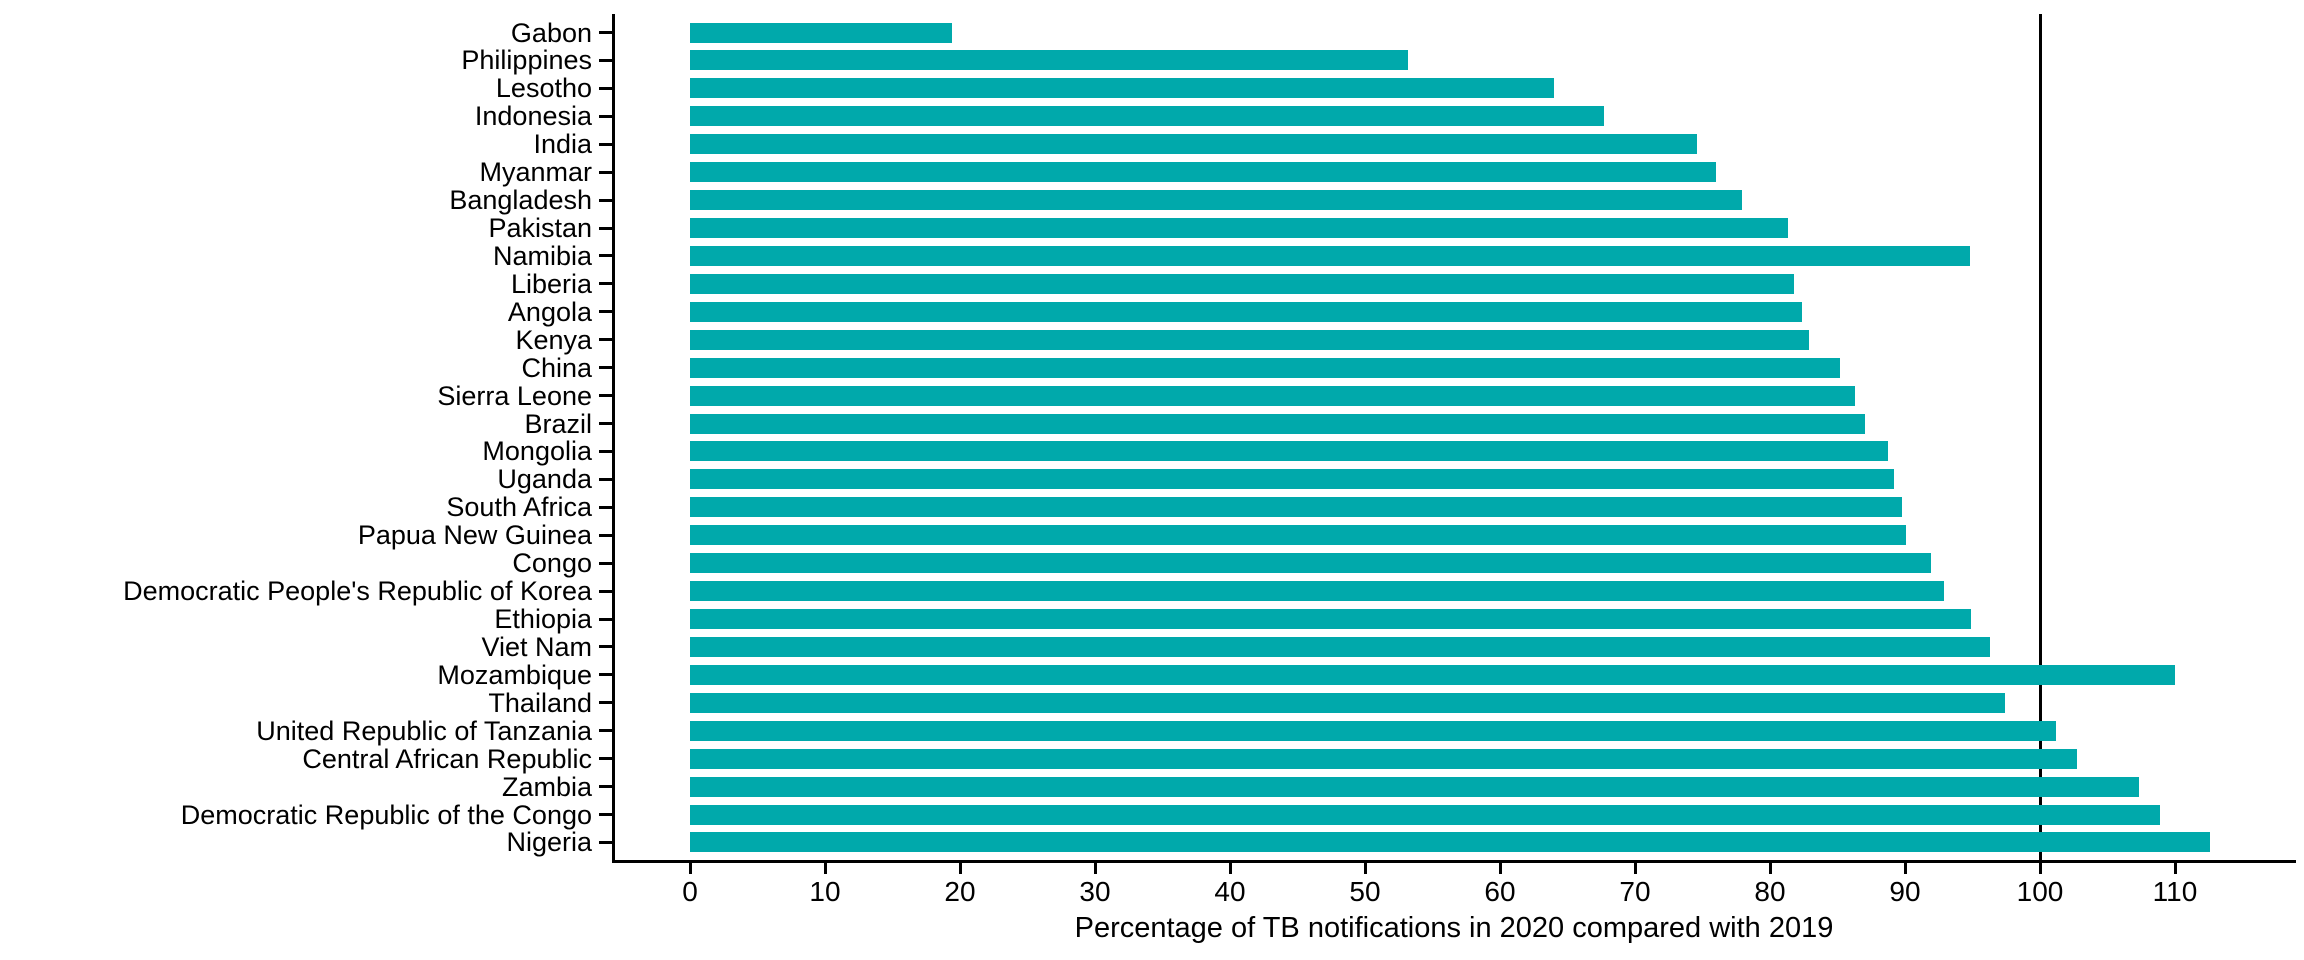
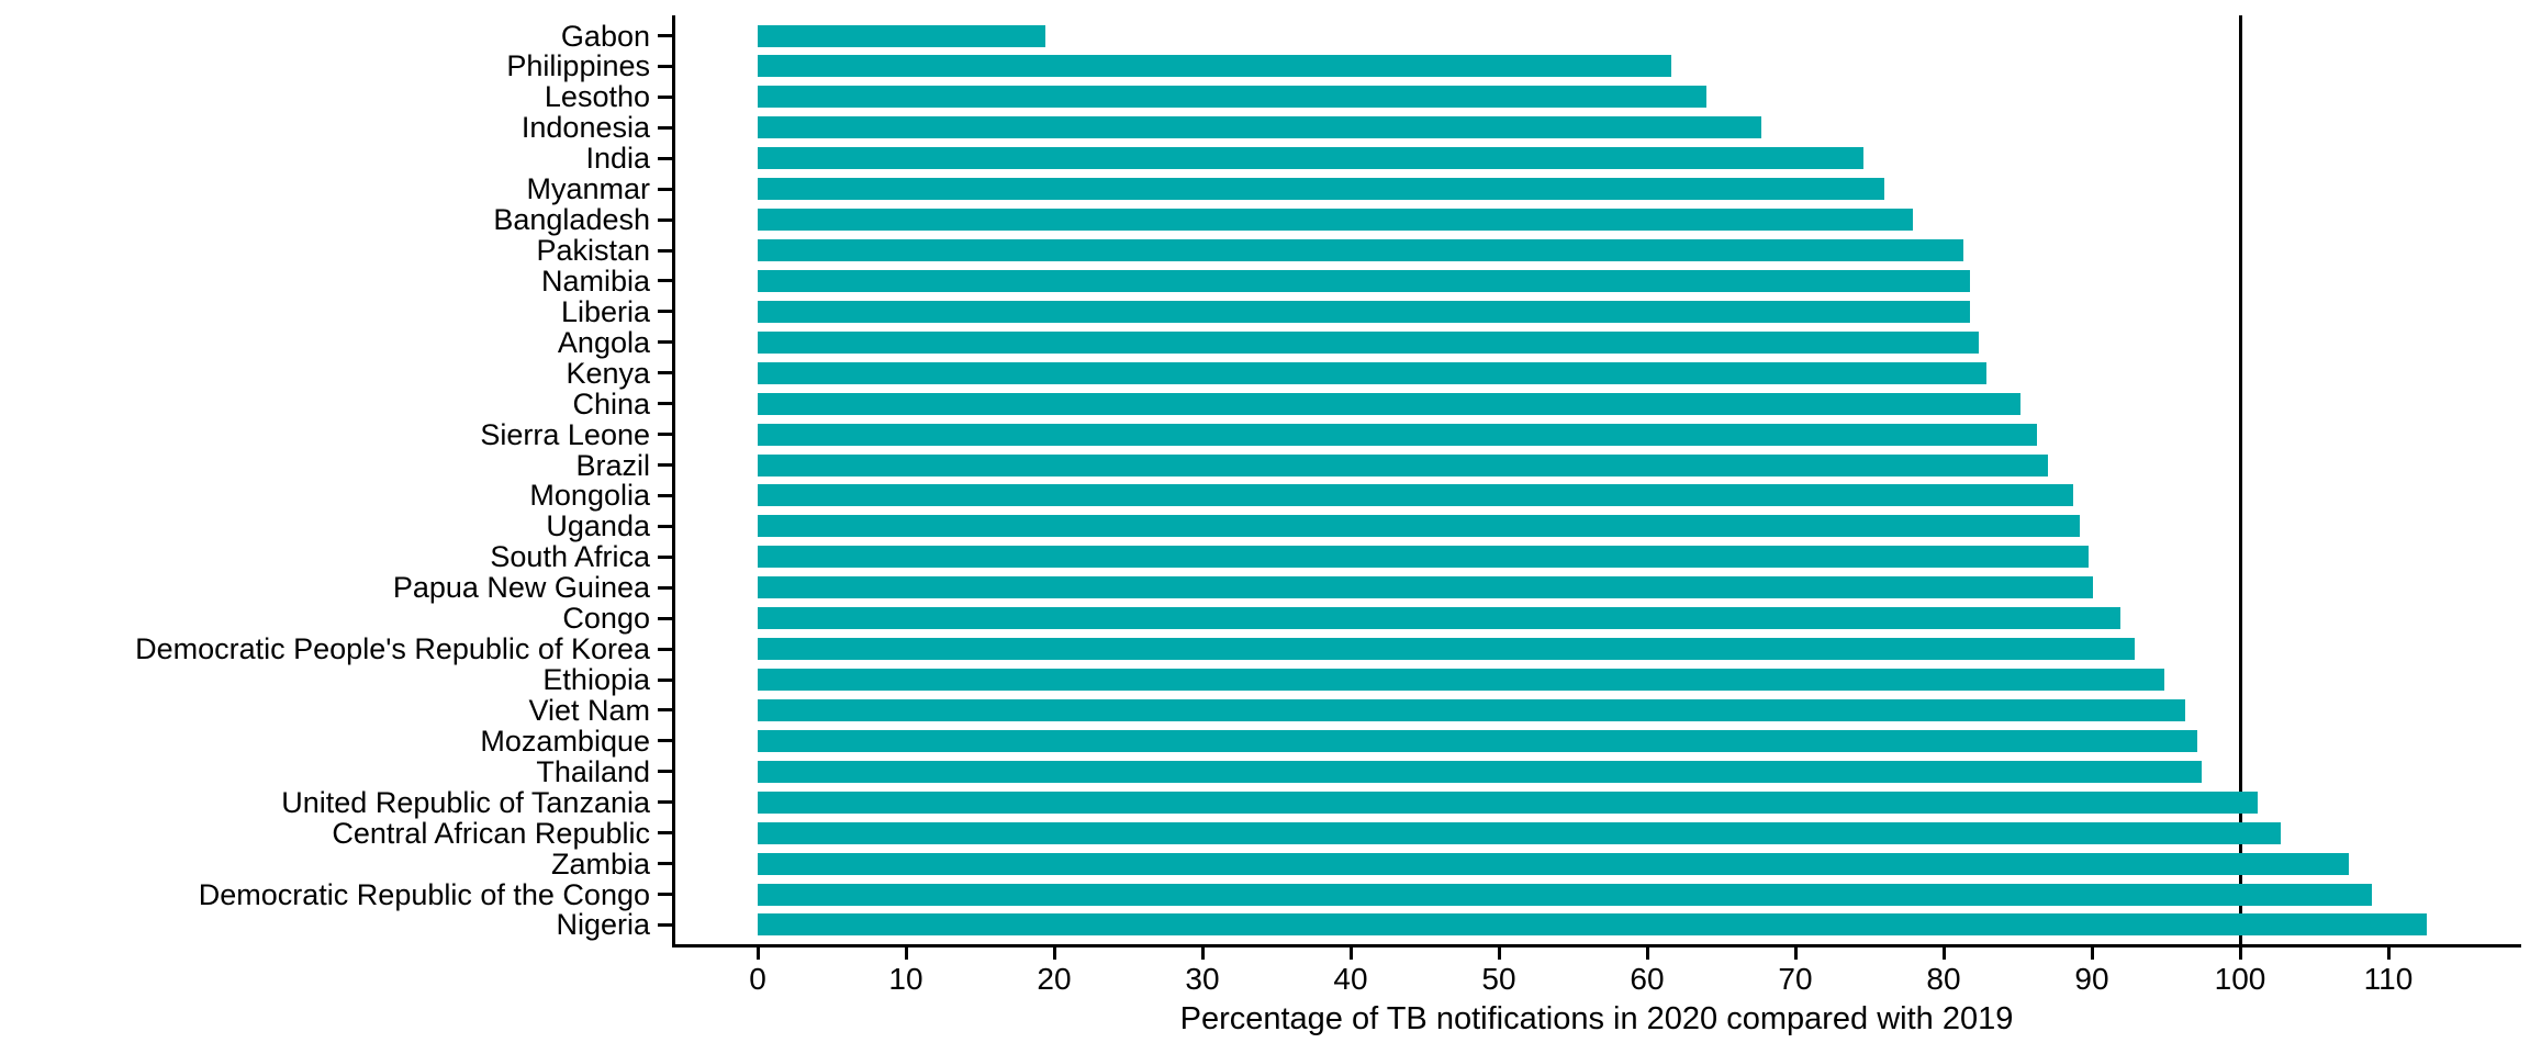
Philippines: 53.2 -> 61.6
Namibia: 94.8 -> 81.8
Mozambique: 110.0 -> 97.1
